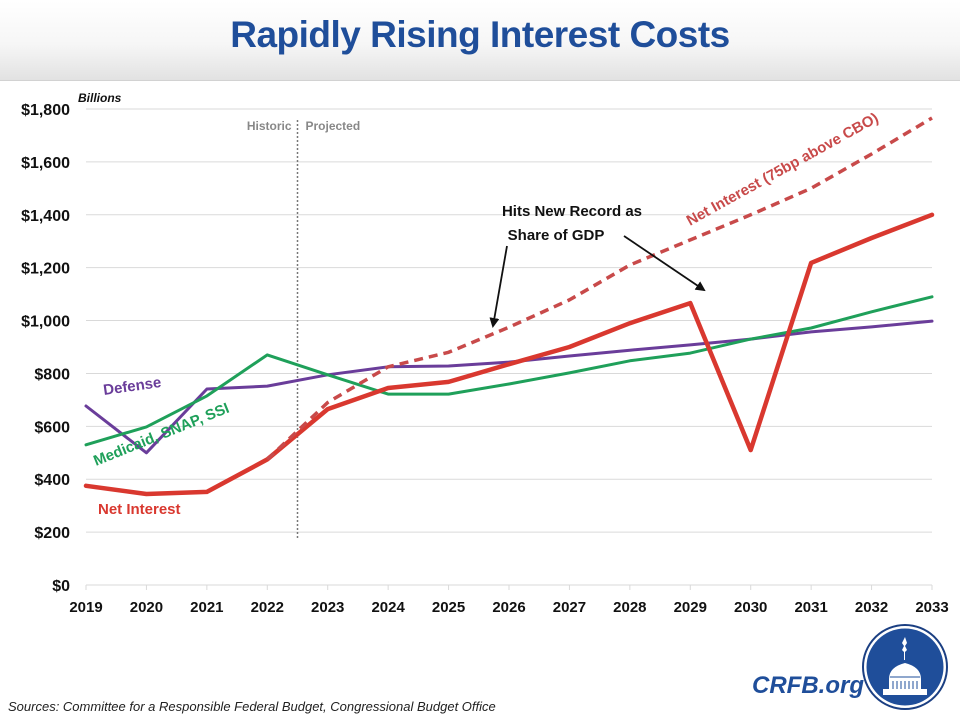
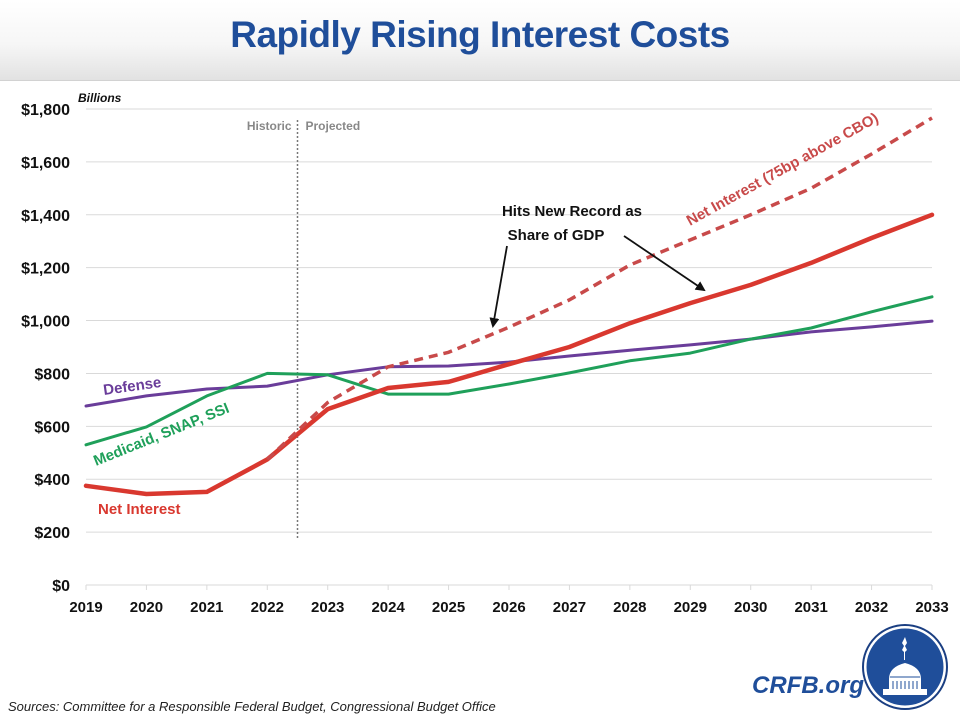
Defense/2020: $500 -> $720
Medicaid, SNAP, SSI/2022: $870 -> $800
Net Interest/2030: $510 -> $1140
